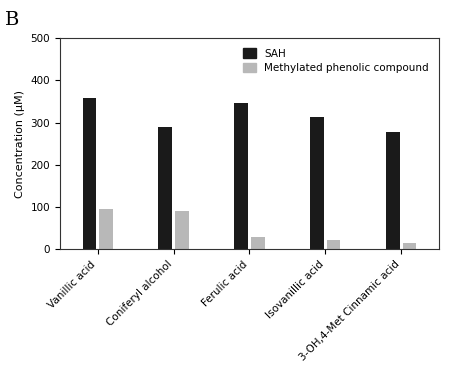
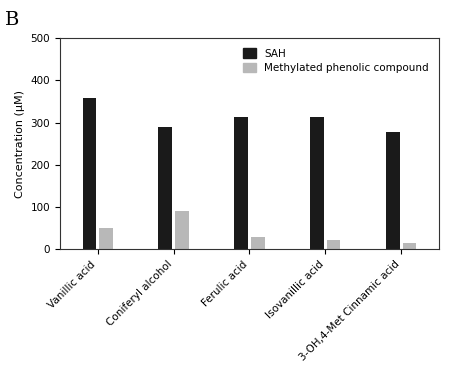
Methylated phenolic compound/Vanillic acid: 95 -> 50
SAH/Ferulic acid: 345 -> 312
